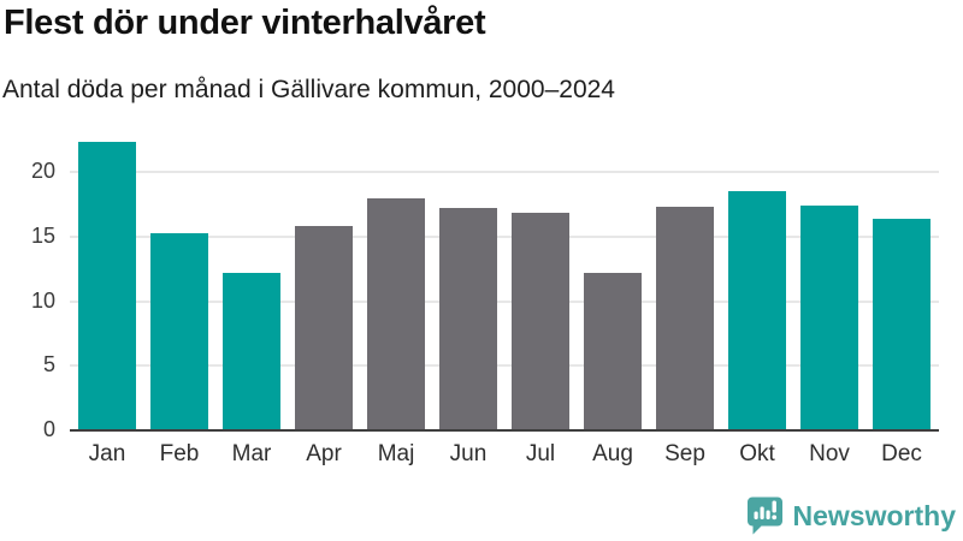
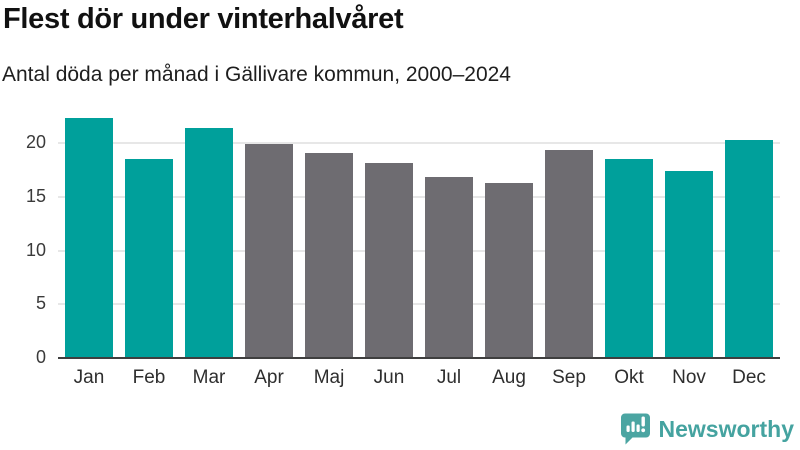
Feb: 15.3 -> 18.5
Mar: 12.2 -> 21.4
Apr: 15.8 -> 19.9
Maj: 18.0 -> 19.1
Jun: 17.2 -> 18.2
Aug: 12.2 -> 16.3
Sep: 17.3 -> 19.4
Dec: 16.4 -> 20.3
